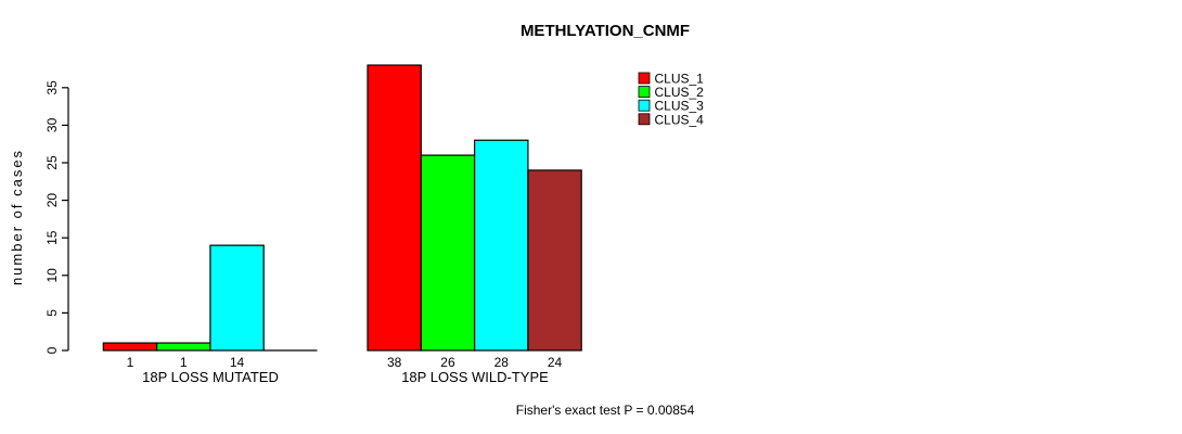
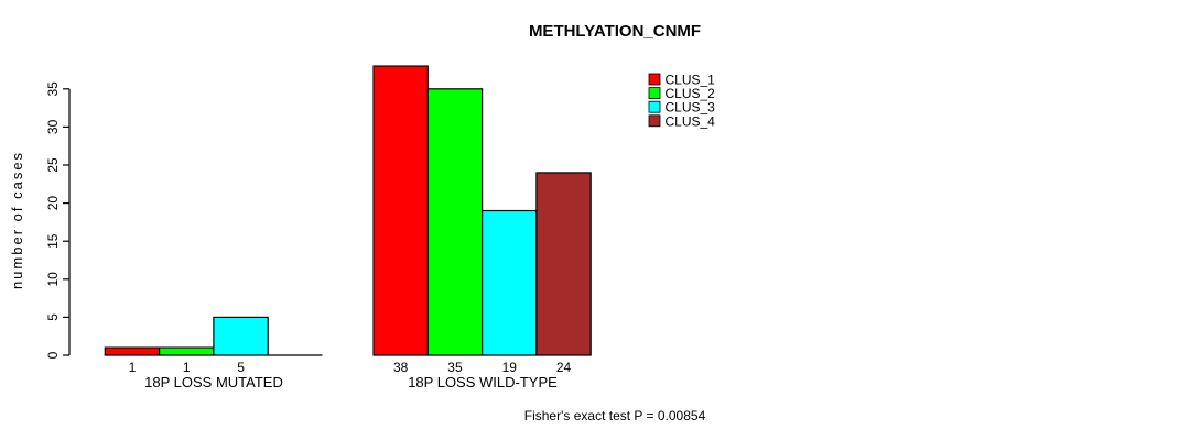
CLUS_3/18P LOSS MUTATED: 14 -> 5
CLUS_2/18P LOSS WILD-TYPE: 26 -> 35
CLUS_3/18P LOSS WILD-TYPE: 28 -> 19
